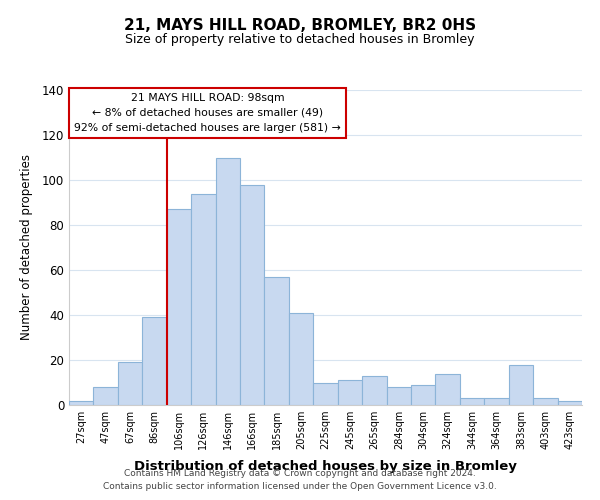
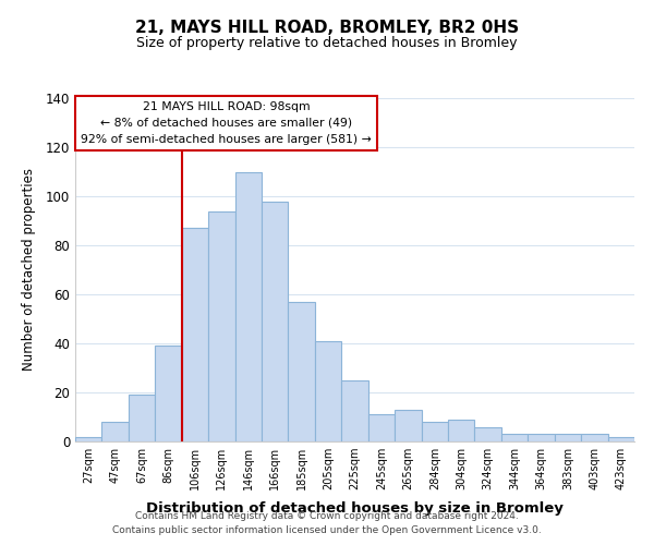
225sqm: 10 -> 25
324sqm: 14 -> 6
383sqm: 18 -> 3
